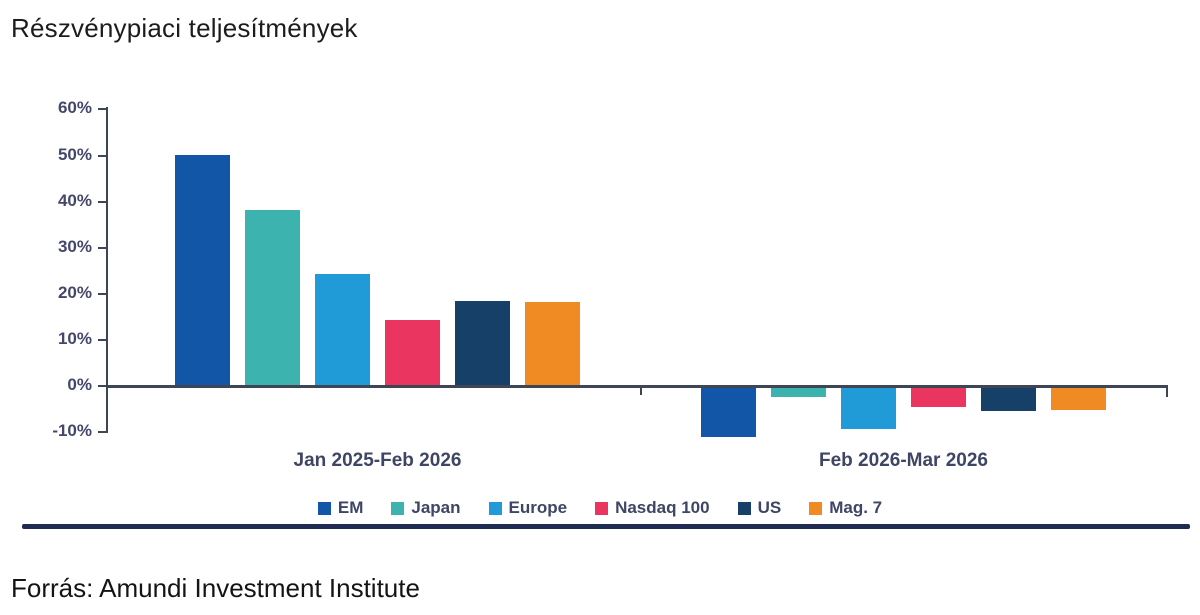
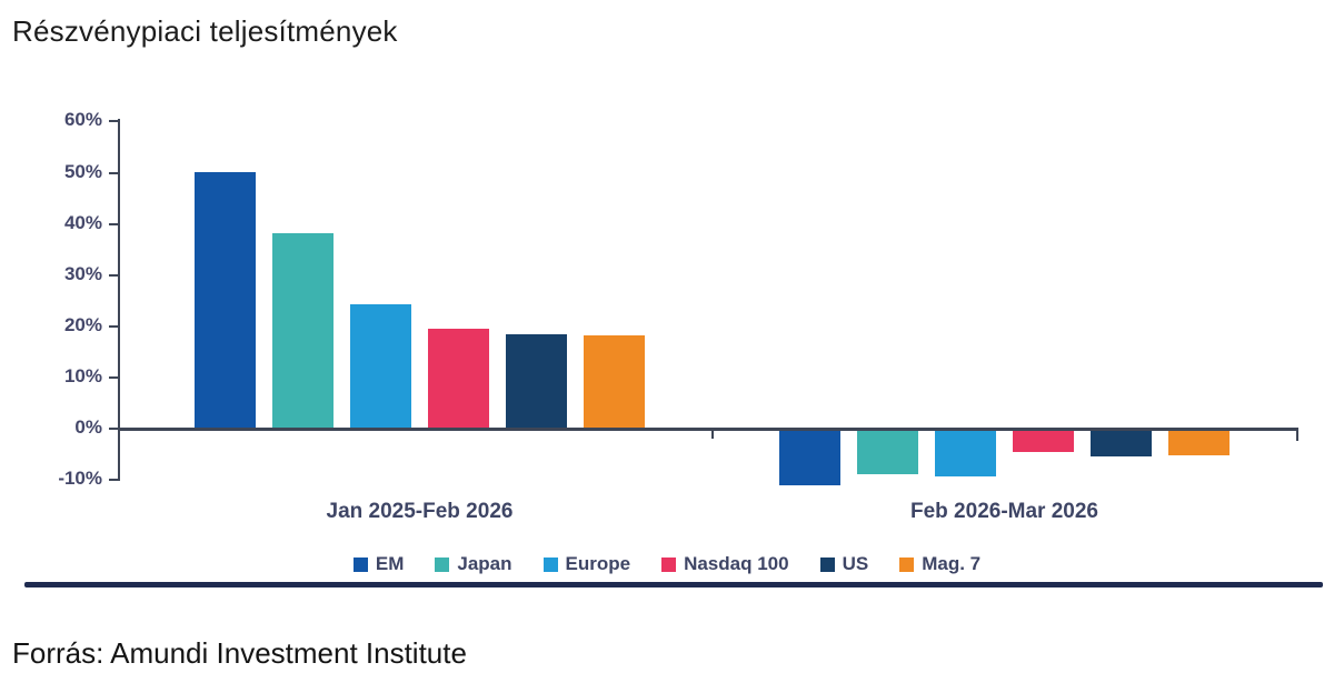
Nasdaq 100/Jan 2025-Feb 2026: 14% -> 19%
Japan/Feb 2026-Mar 2026: -2% -> -8%
